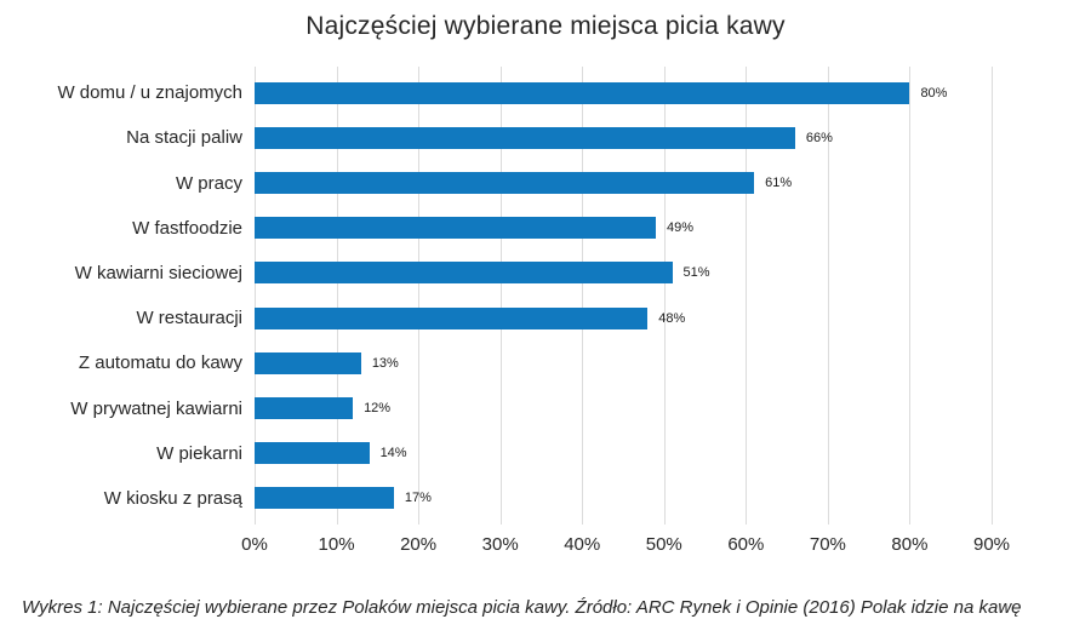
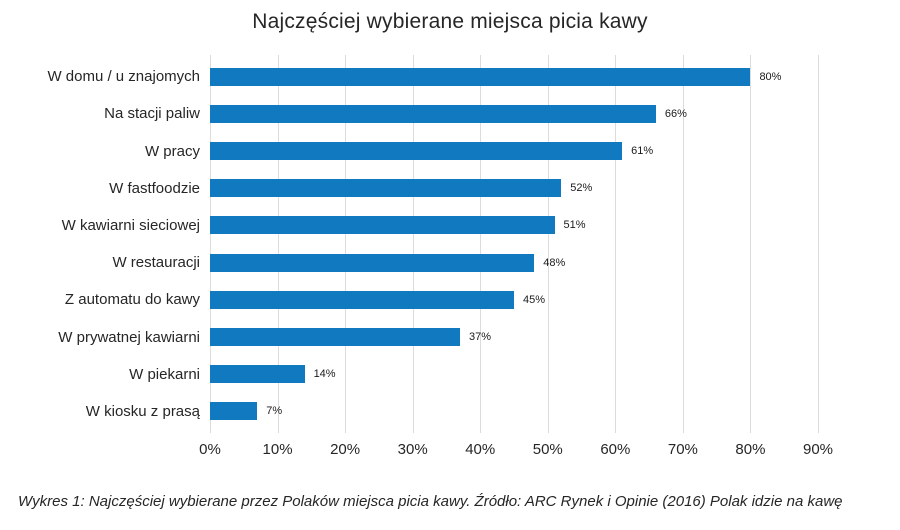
W fastfoodzie: 49% -> 52%
Z automatu do kawy: 13% -> 45%
W prywatnej kawiarni: 12% -> 37%
W kiosku z prasą: 17% -> 7%
